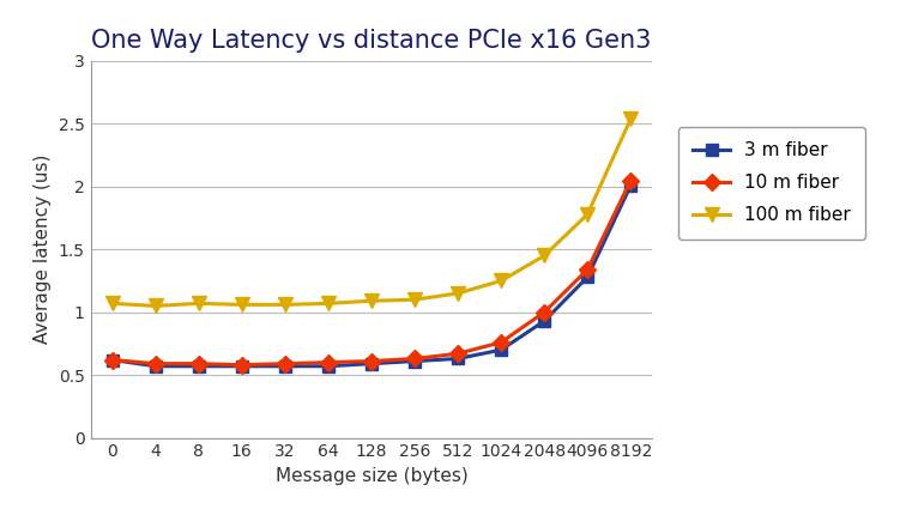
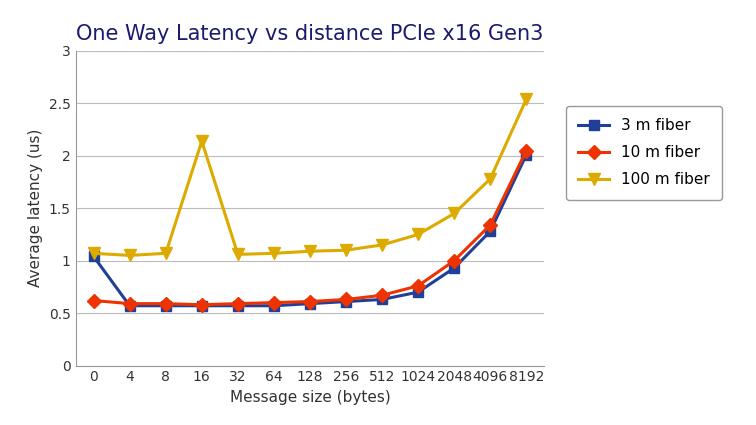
3 m fiber/0: 0.62 -> 1.04
100 m fiber/16: 1.06 -> 2.14
